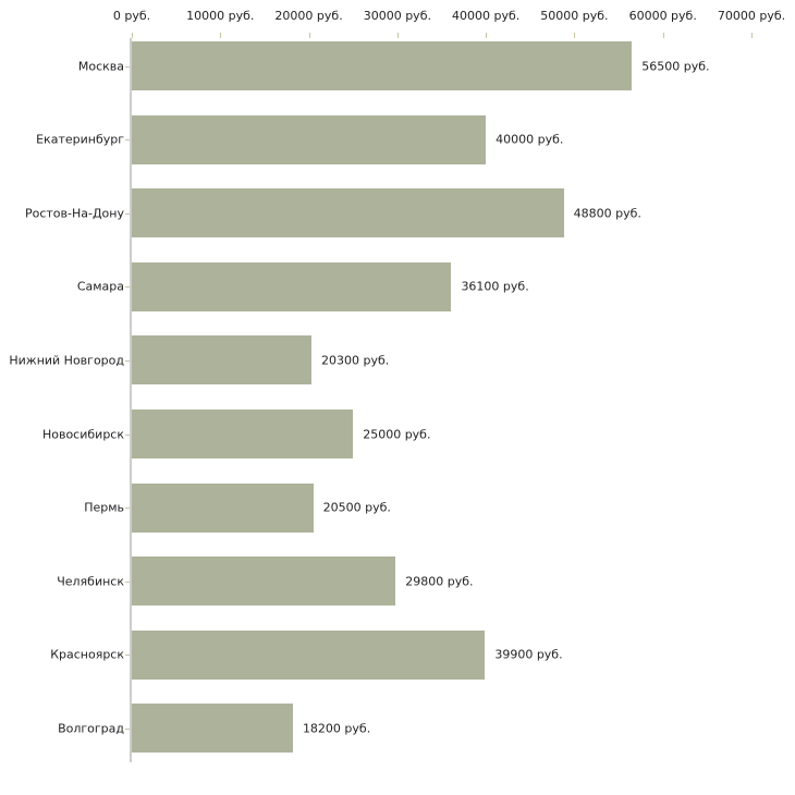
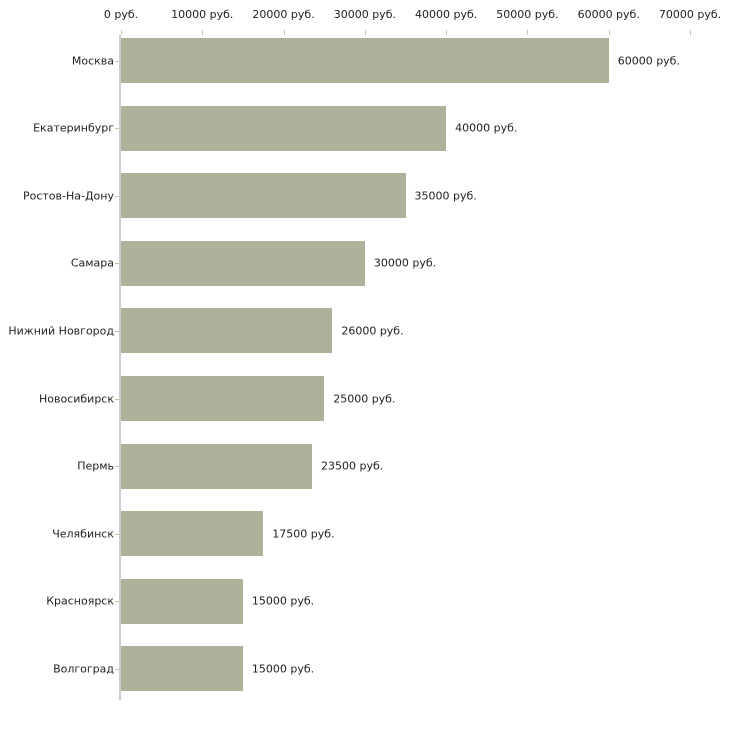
Москва: 56500 -> 60000
Ростов-На-Дону: 48800 -> 35000
Самара: 36100 -> 30000
Нижний Новгород: 20300 -> 26000
Пермь: 20500 -> 23500
Челябинск: 29800 -> 17500
Красноярск: 39900 -> 15000
Волгоград: 18200 -> 15000
